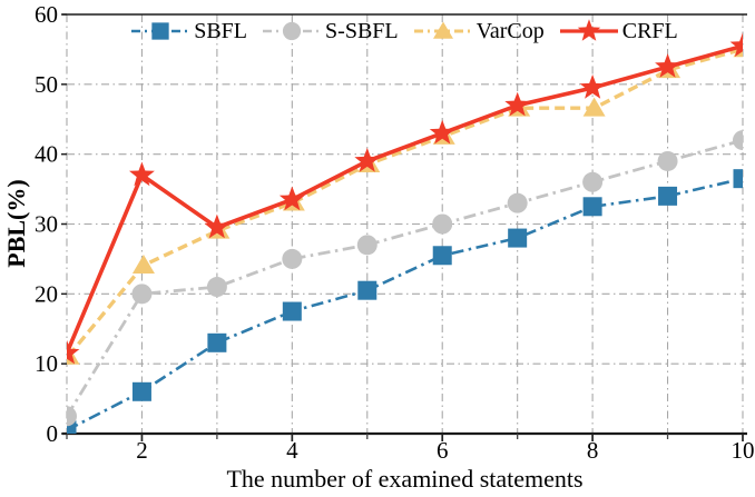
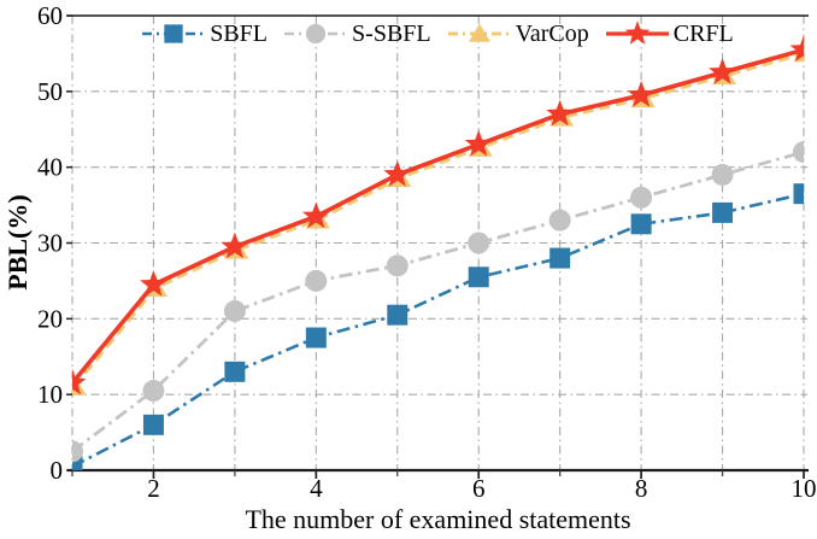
S-SBFL/2: 20 -> 10
CRFL/2: 37 -> 24
VarCop/8: 47 -> 50
